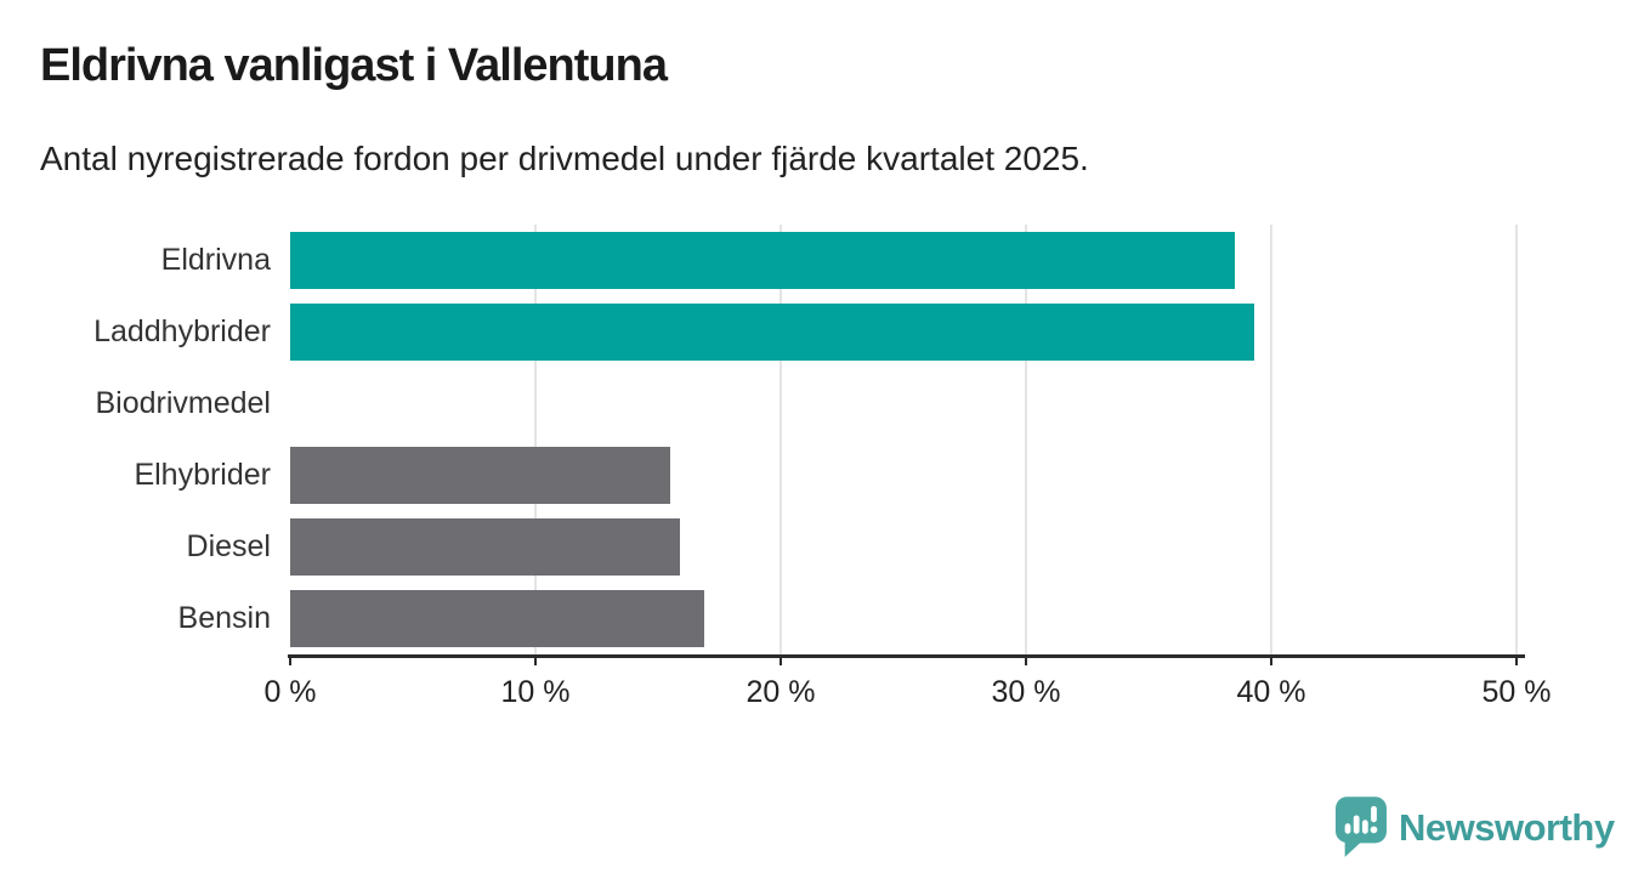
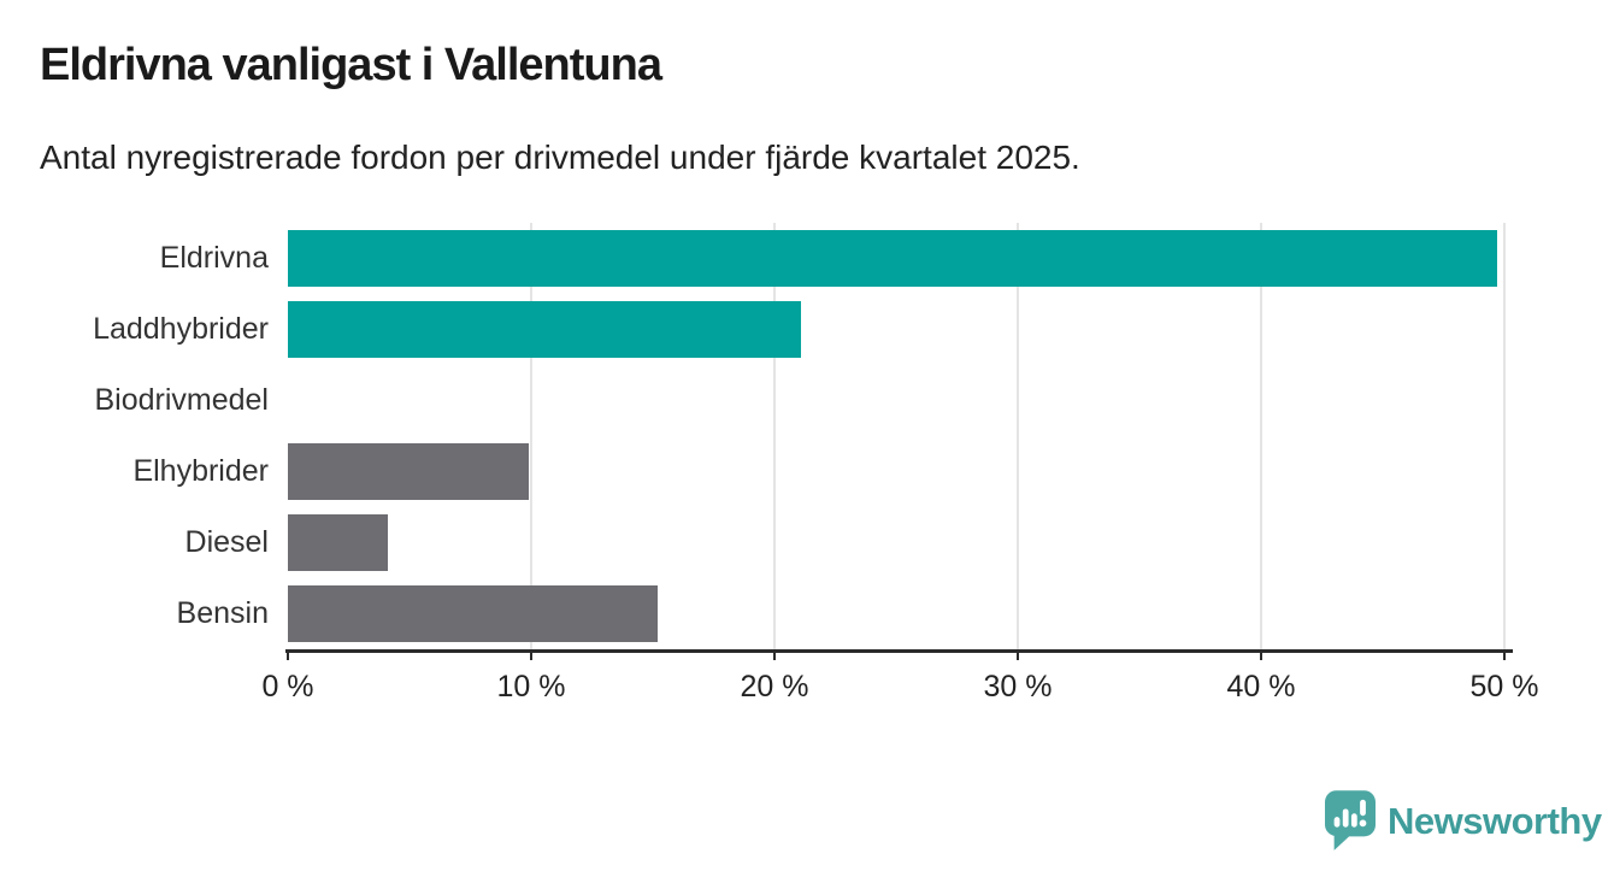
Eldrivna: 38.5% -> 49.7%
Laddhybrider: 39.3% -> 21.1%
Elhybrider: 15.5% -> 9.9%
Diesel: 15.9% -> 4.1%
Bensin: 16.9% -> 15.2%
